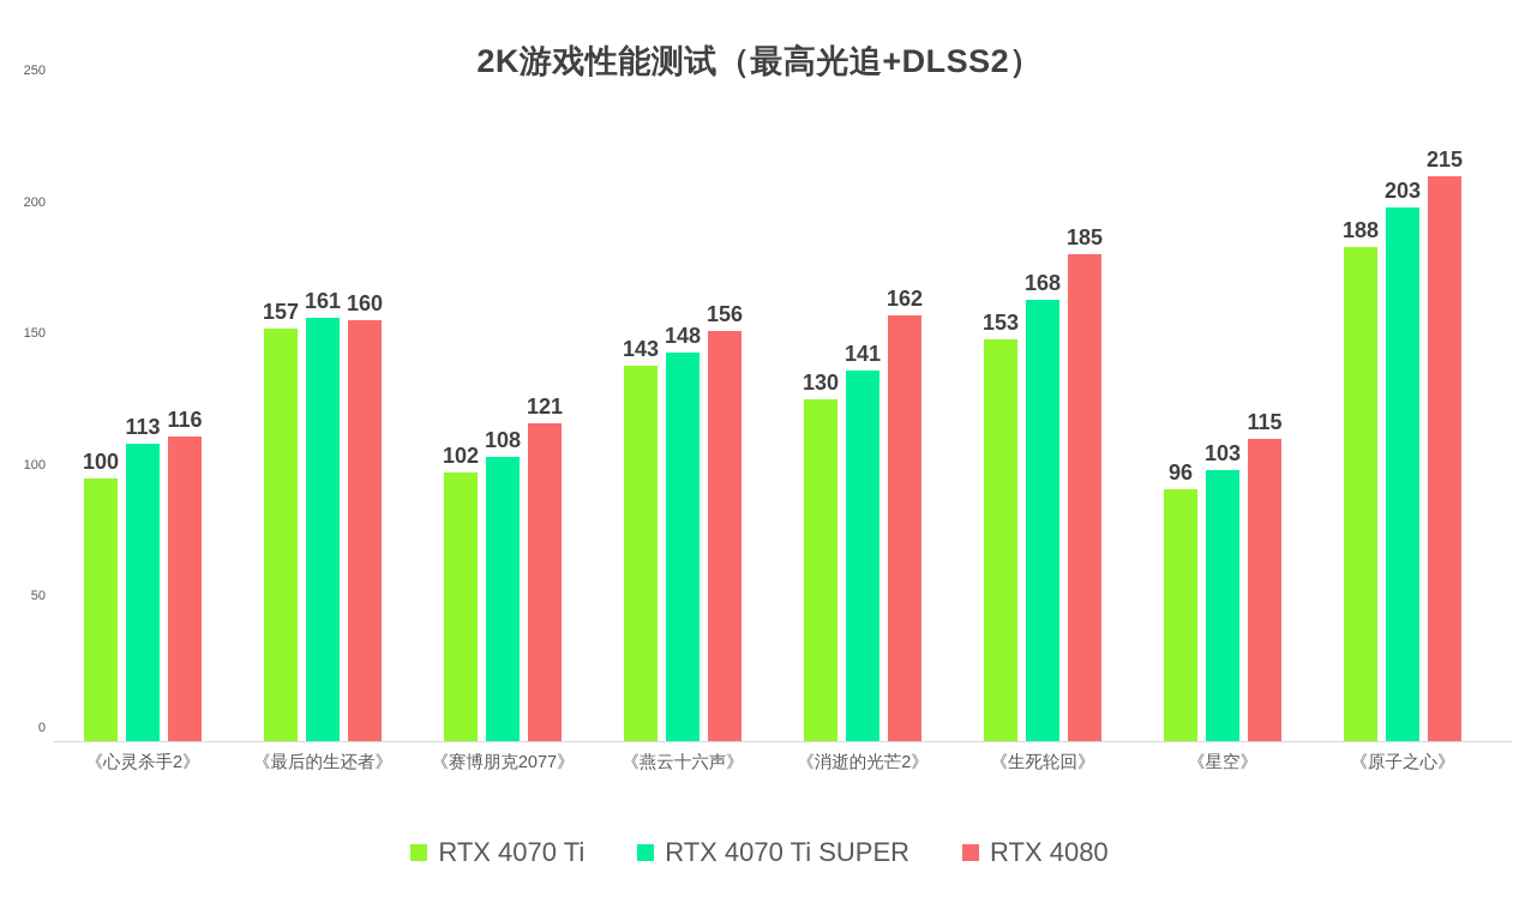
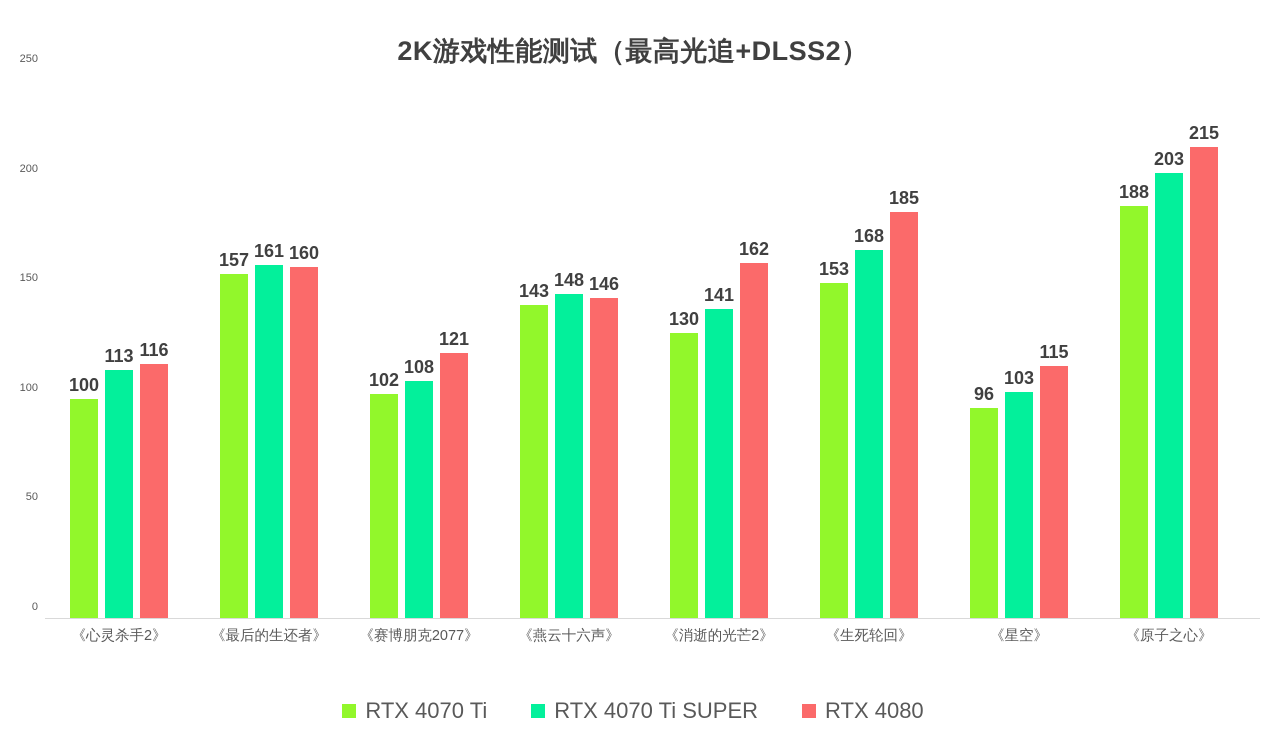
RTX 4080/《燕云十六声》: 156 -> 146
